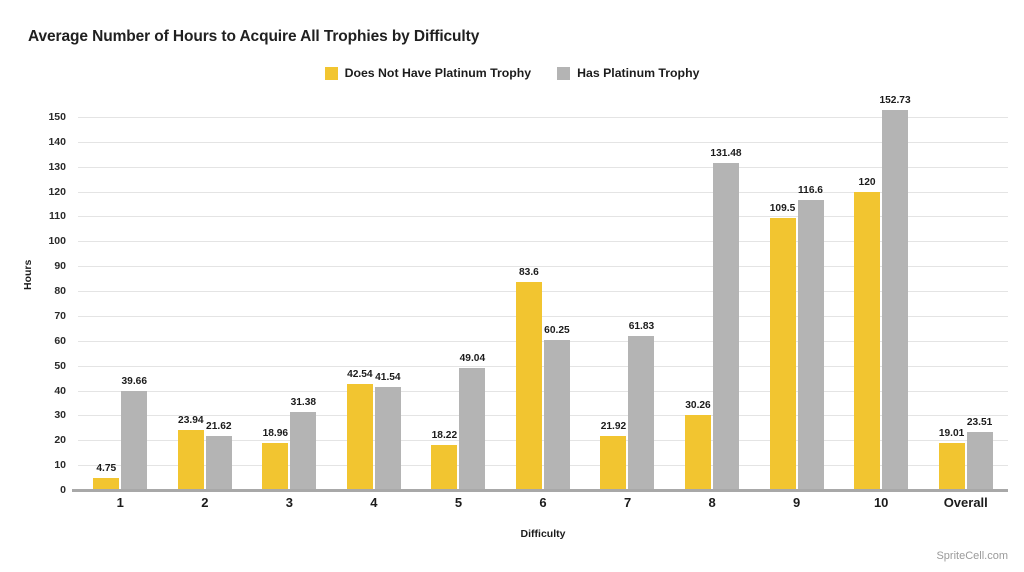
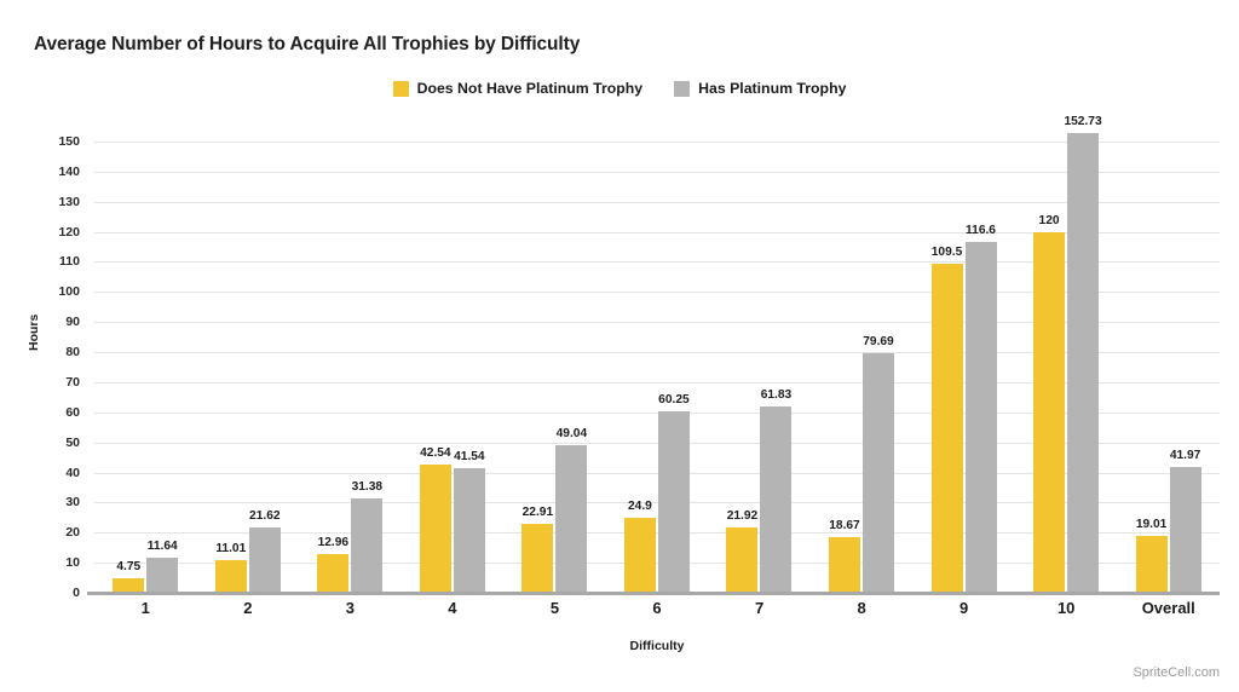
Has Platinum Trophy/1: 39.66 -> 11.64
Does Not Have Platinum Trophy/2: 23.94 -> 11.01
Does Not Have Platinum Trophy/3: 18.96 -> 12.96
Does Not Have Platinum Trophy/5: 18.22 -> 22.91
Does Not Have Platinum Trophy/6: 83.6 -> 24.9
Does Not Have Platinum Trophy/8: 30.26 -> 18.67
Has Platinum Trophy/8: 131.48 -> 79.69
Has Platinum Trophy/Overall: 23.51 -> 41.97
